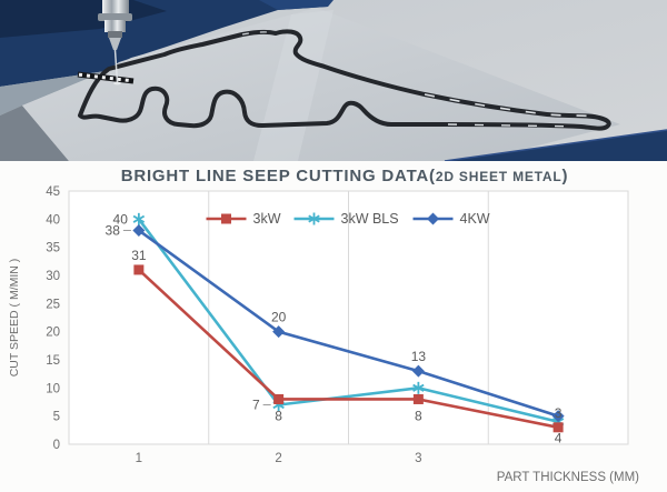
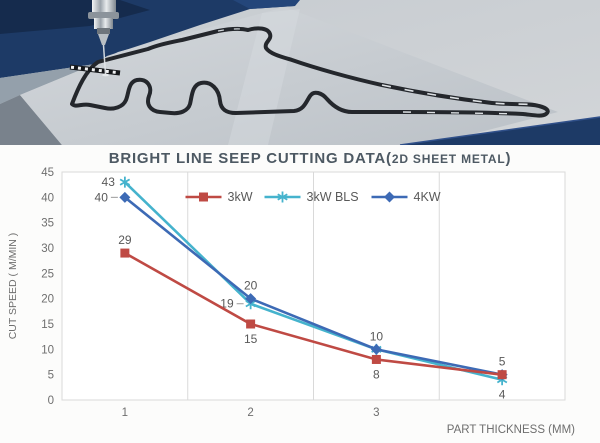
3kW/1: 31 -> 29
3kW BLS/1: 40 -> 43
4KW/1: 38 -> 40
3kW/2: 8 -> 15
3kW BLS/2: 7 -> 19
4KW/3: 13 -> 10
3kW/4: 3 -> 5
